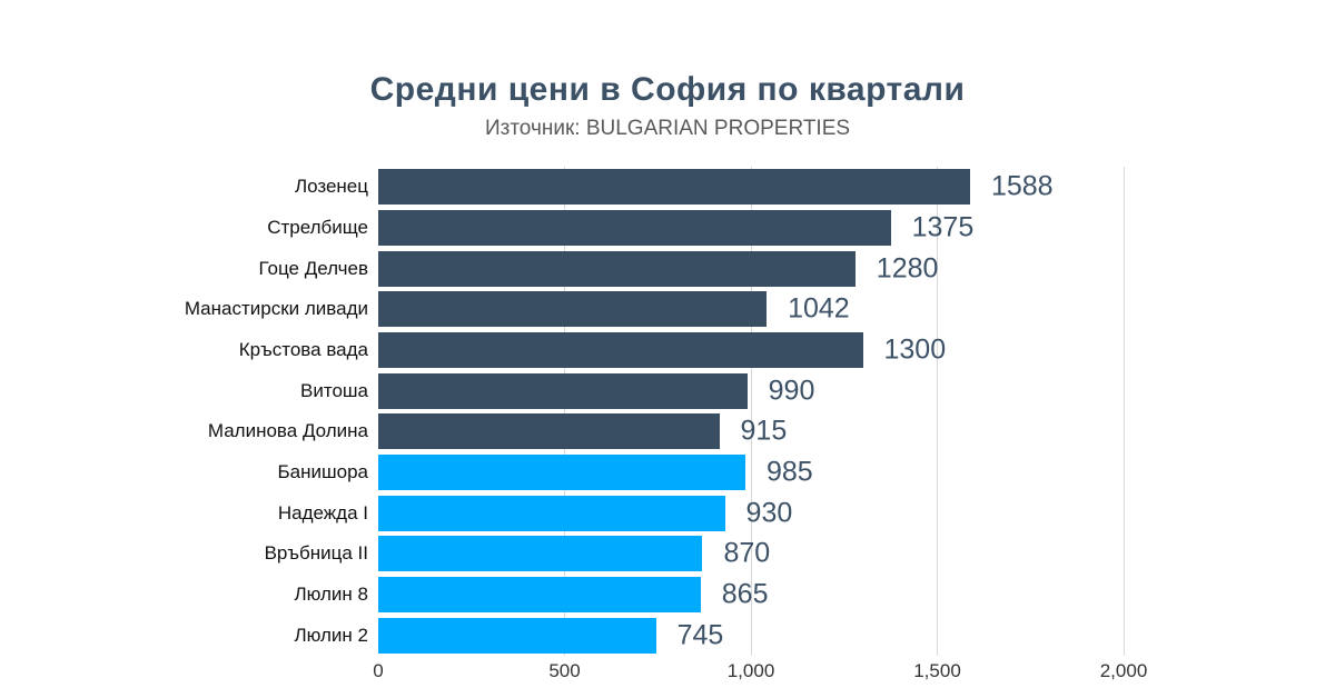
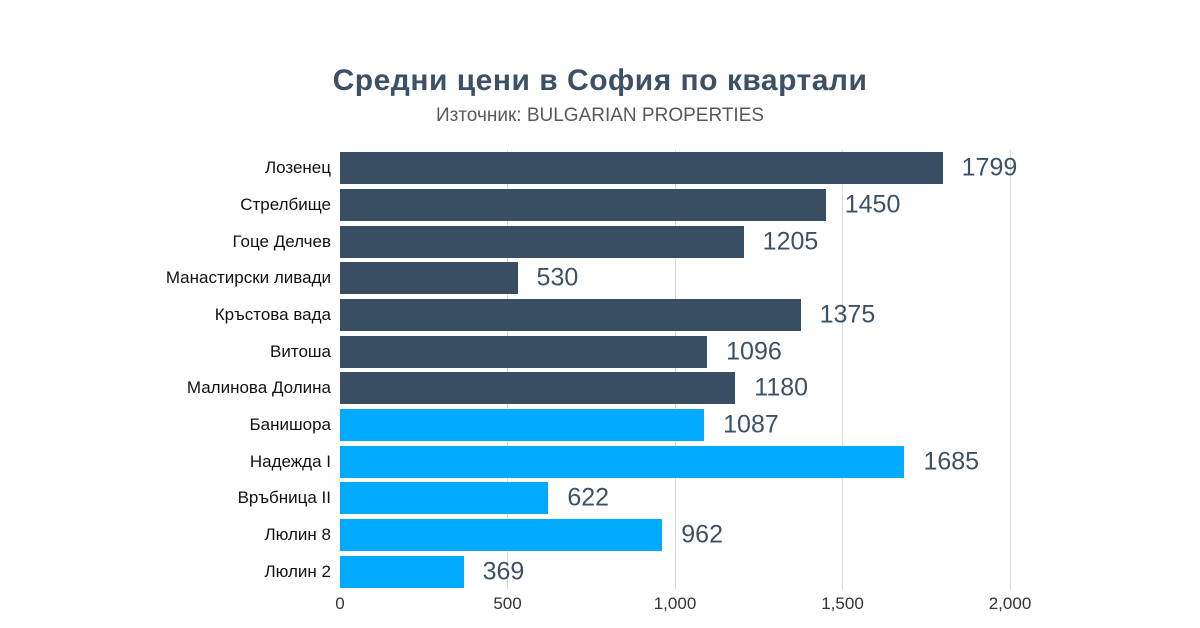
Лозенец: 1588 -> 1799
Стрелбище: 1375 -> 1450
Гоце Делчев: 1280 -> 1205
Манастирски ливади: 1042 -> 530
Кръстова вада: 1300 -> 1375
Витоша: 990 -> 1096
Малинова Долина: 915 -> 1180
Банишора: 985 -> 1087
Надежда I: 930 -> 1685
Връбница II: 870 -> 622
Люлин 8: 865 -> 962
Люлин 2: 745 -> 369
